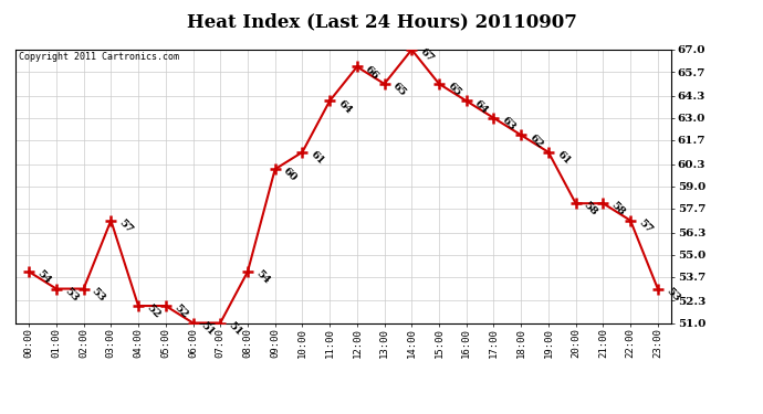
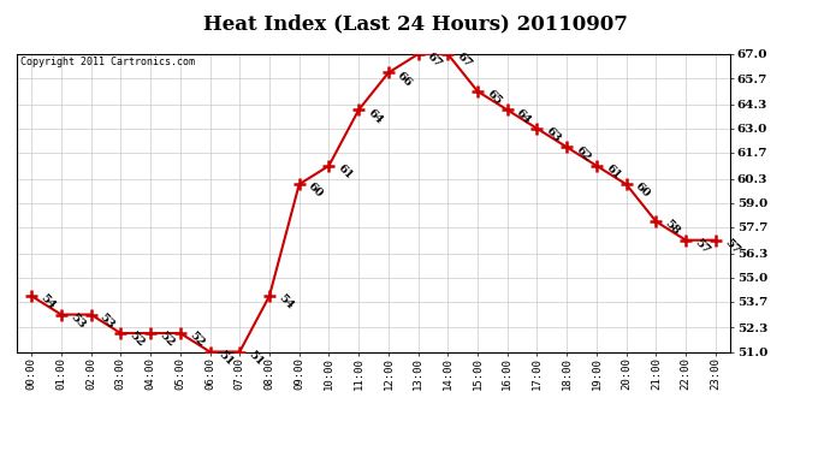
03:00: 57 -> 52
13:00: 65 -> 67
20:00: 58 -> 60
23:00: 53 -> 57
